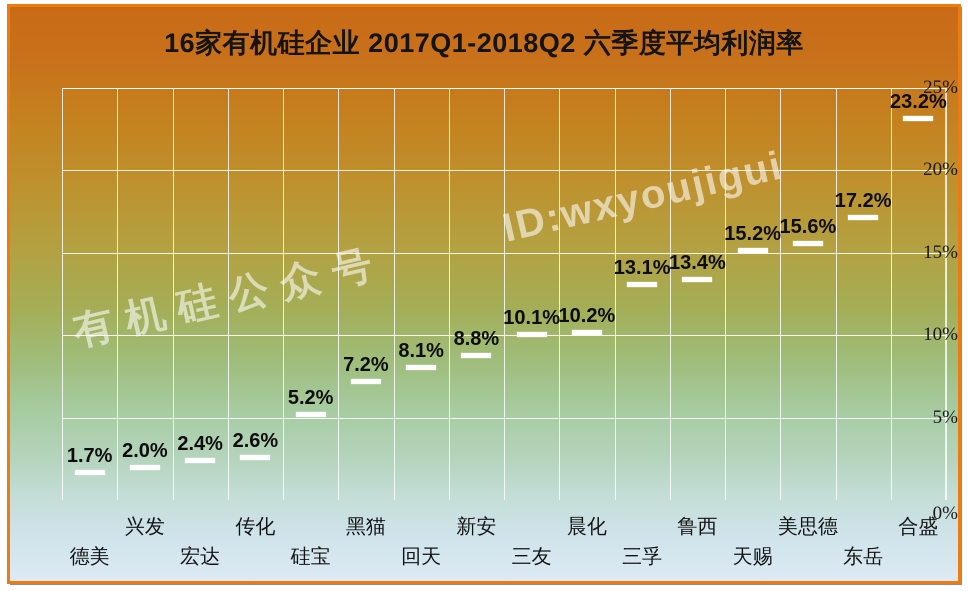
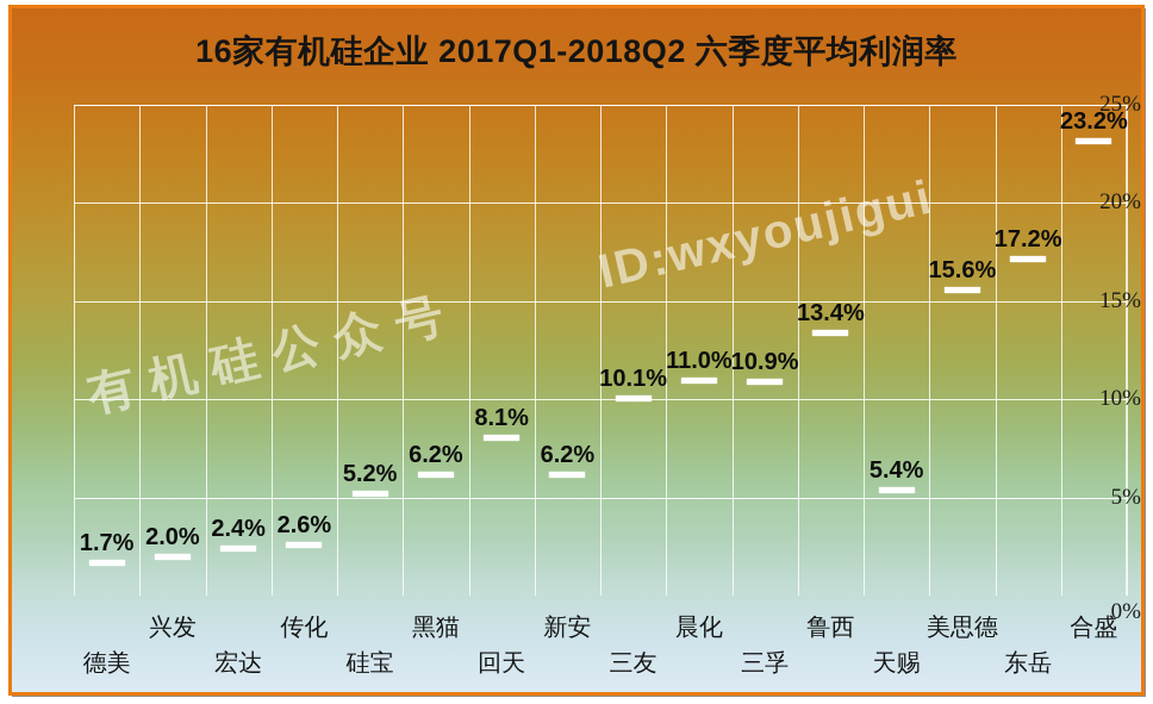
黑猫: 7.2% -> 6.2%
新安: 8.8% -> 6.2%
晨化: 10.2% -> 11.0%
三孚: 13.1% -> 10.9%
天赐: 15.2% -> 5.4%
